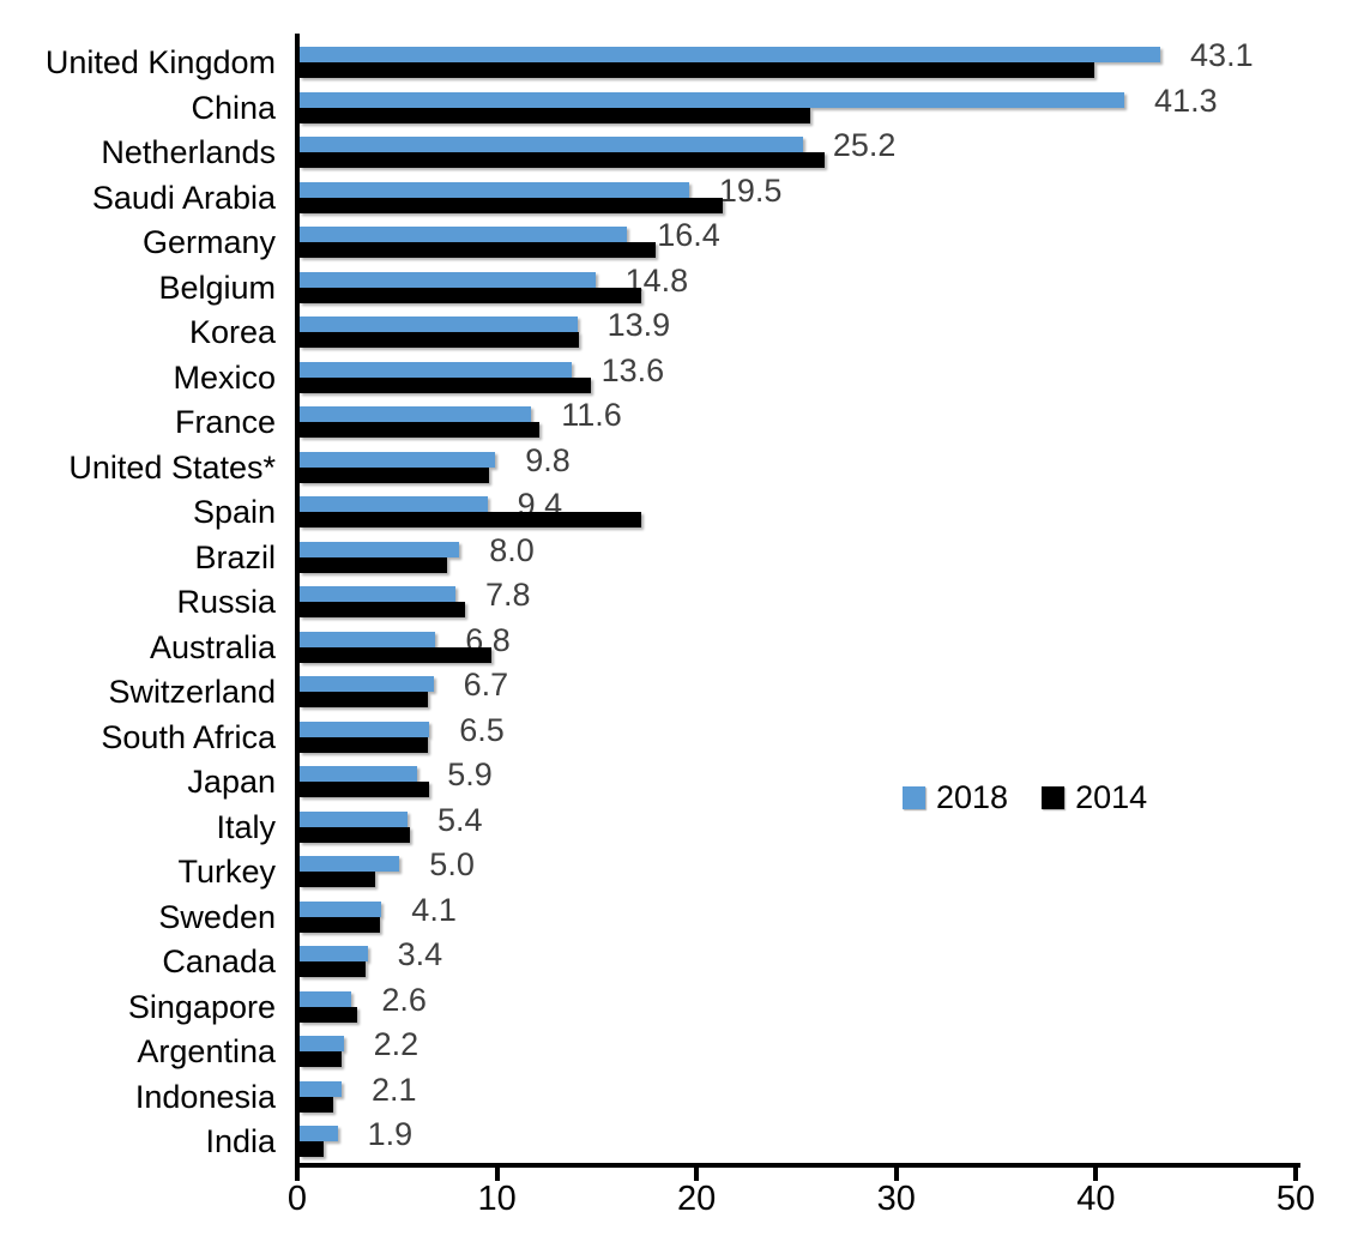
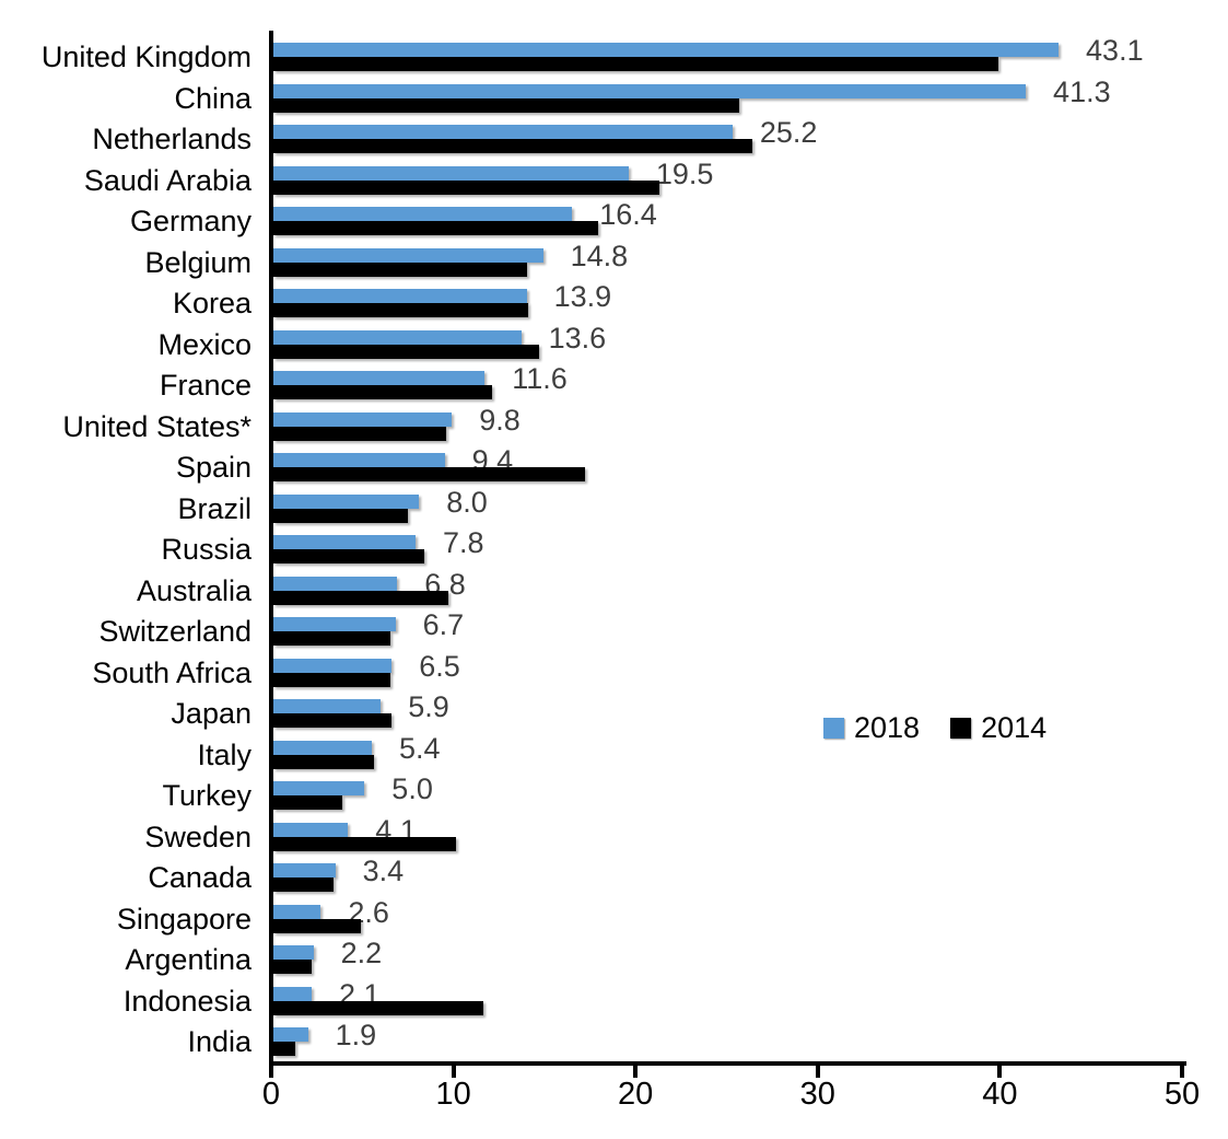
2014/Belgium: 17.1 -> 13.9
2014/Sweden: 4.0 -> 10.0
2014/Singapore: 2.9 -> 4.8
2014/Indonesia: 1.7 -> 11.5
